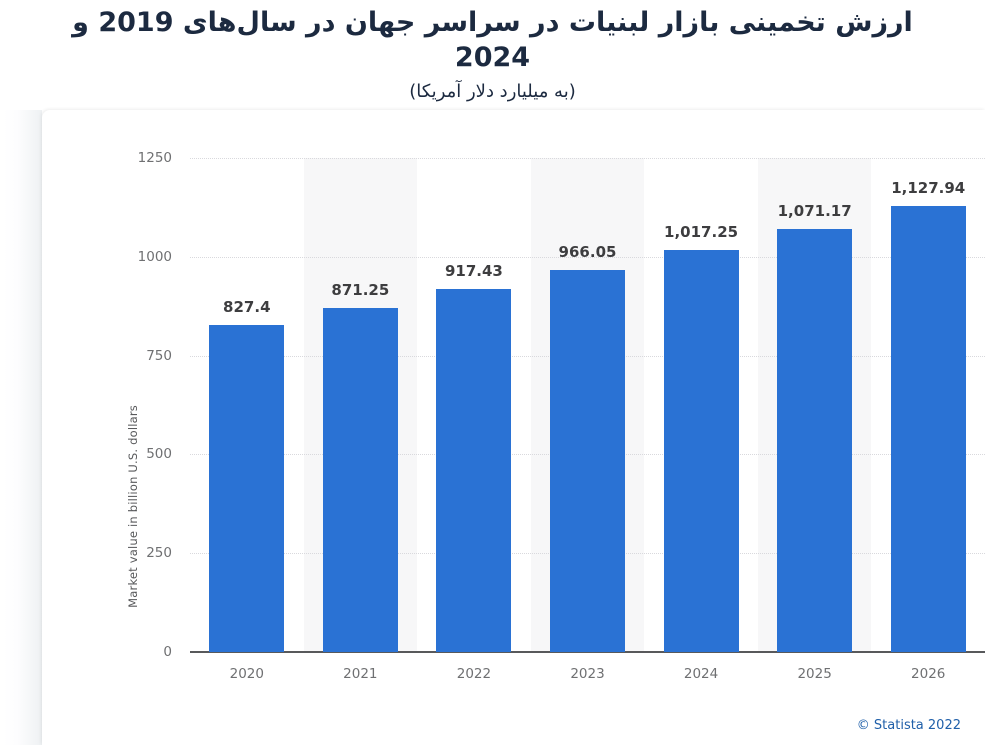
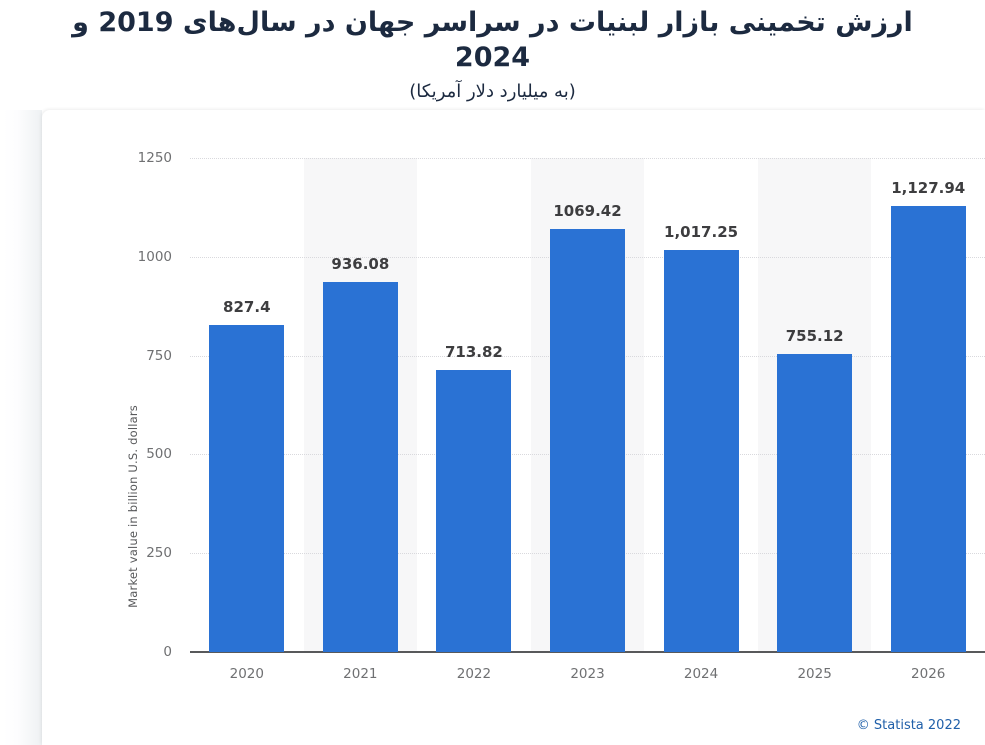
2021: 871.25 -> 936.08
2022: 917.43 -> 713.82
2023: 966.05 -> 1069.42
2025: 1,071.17 -> 755.12
